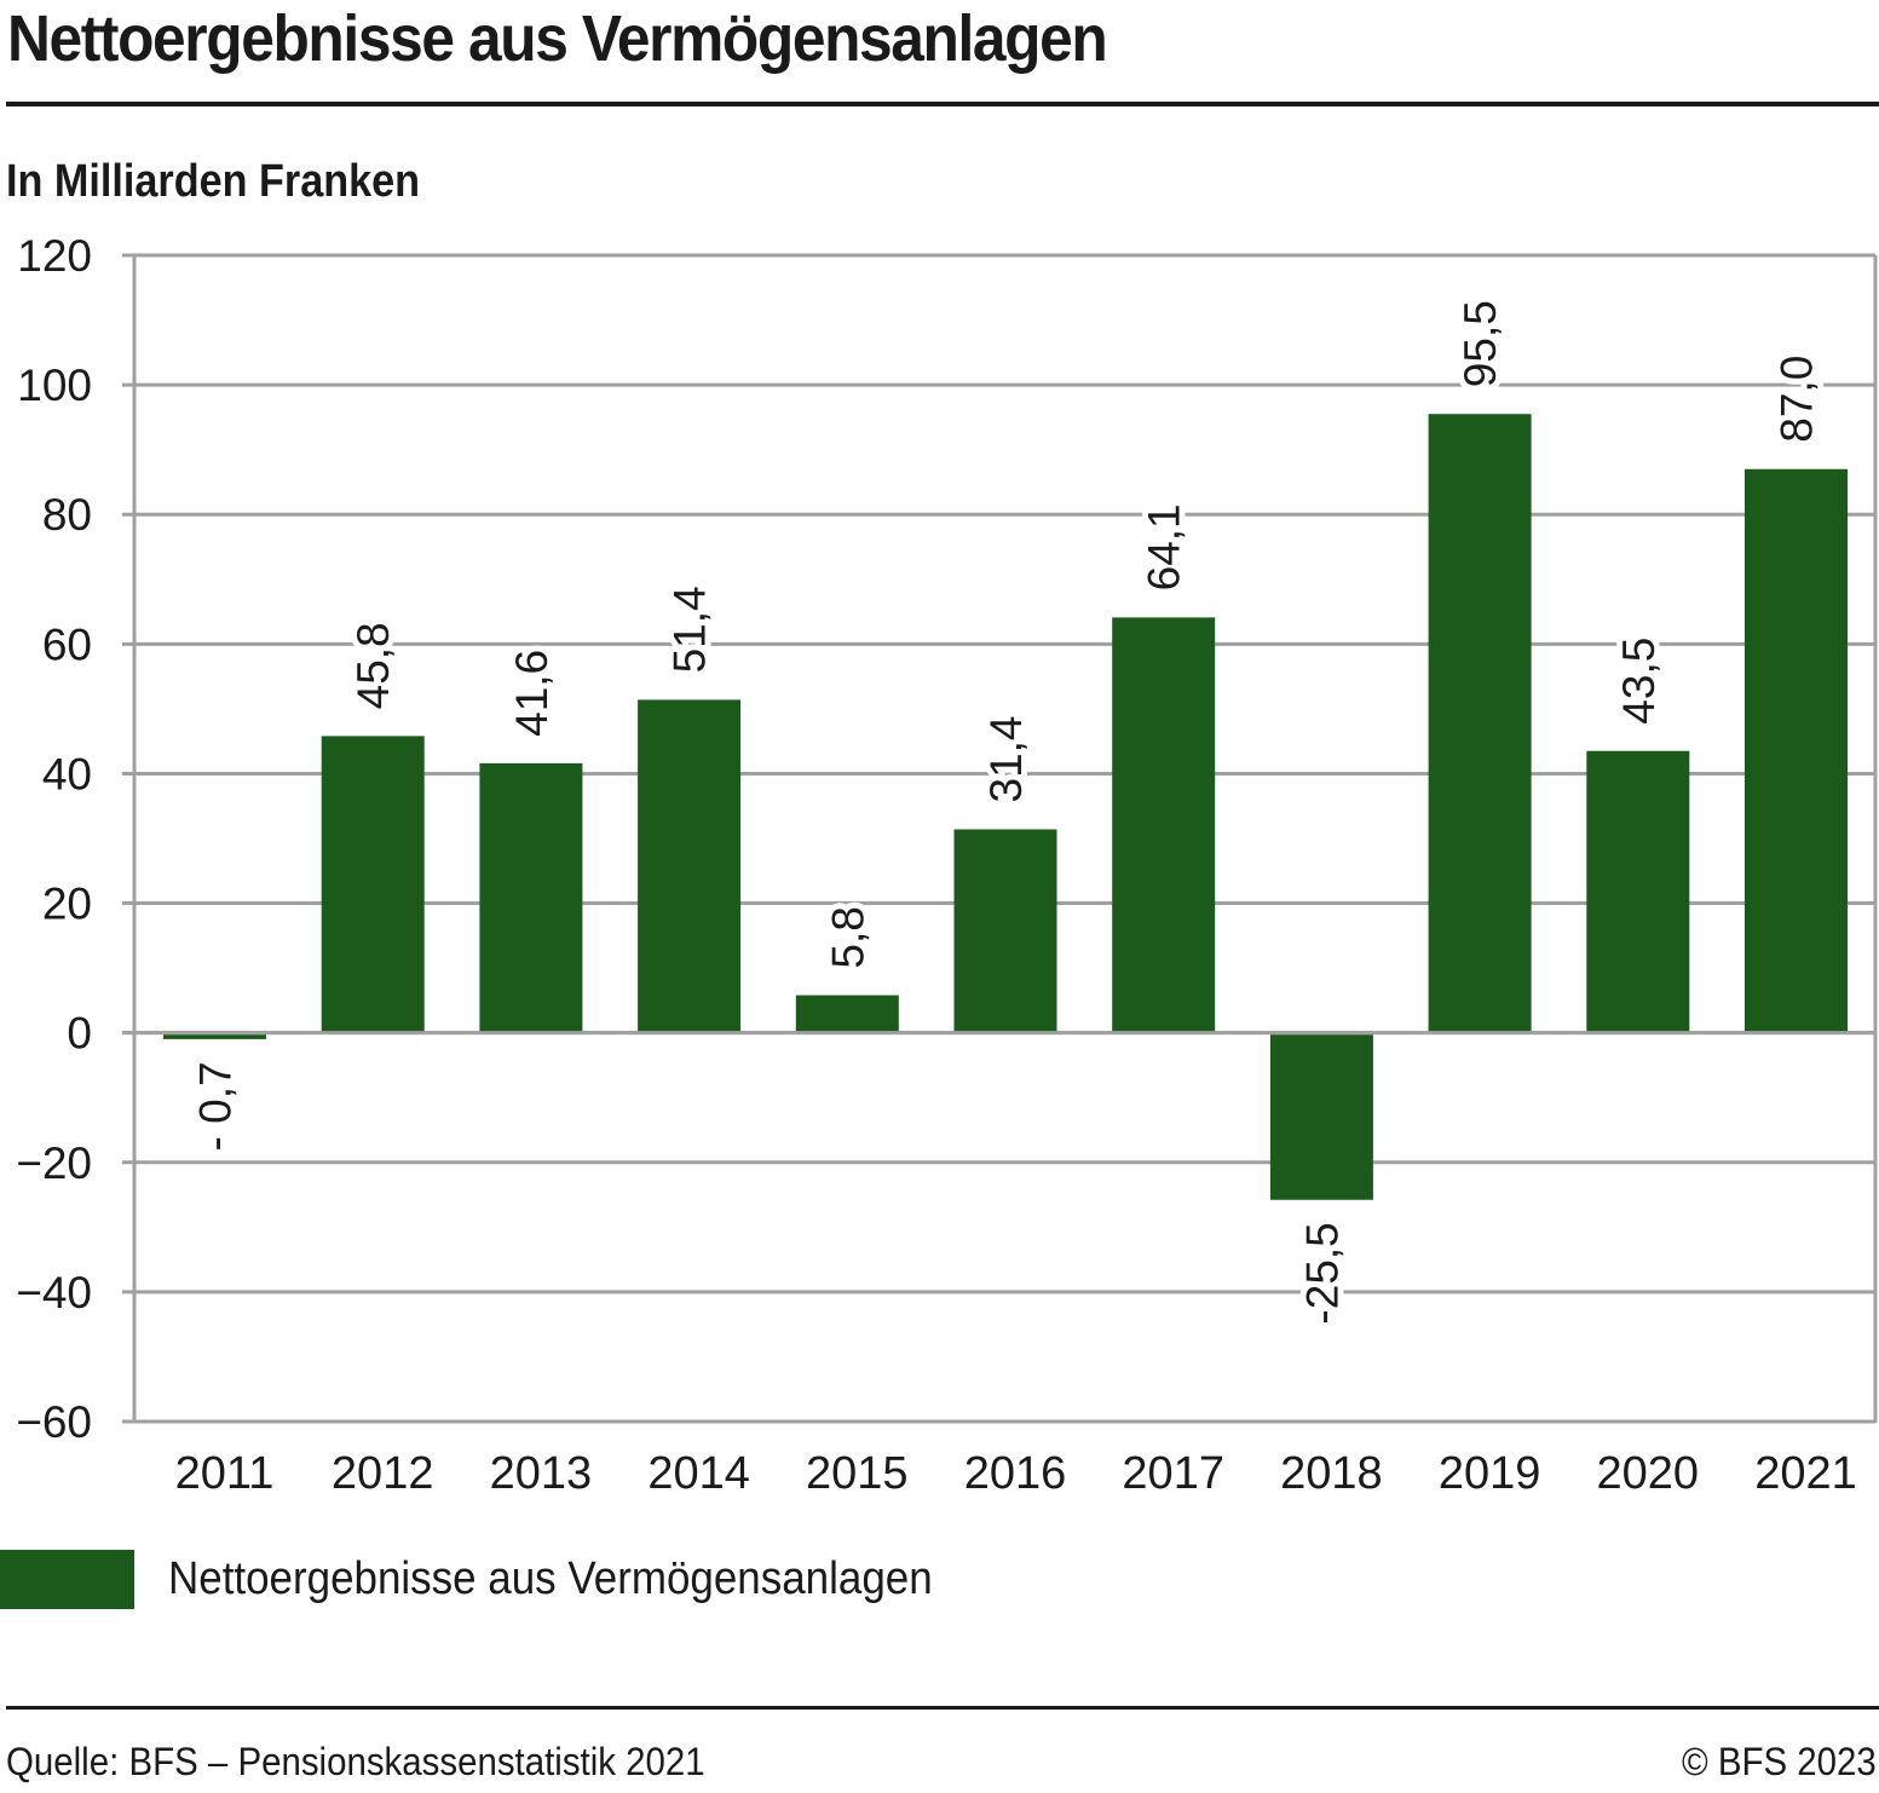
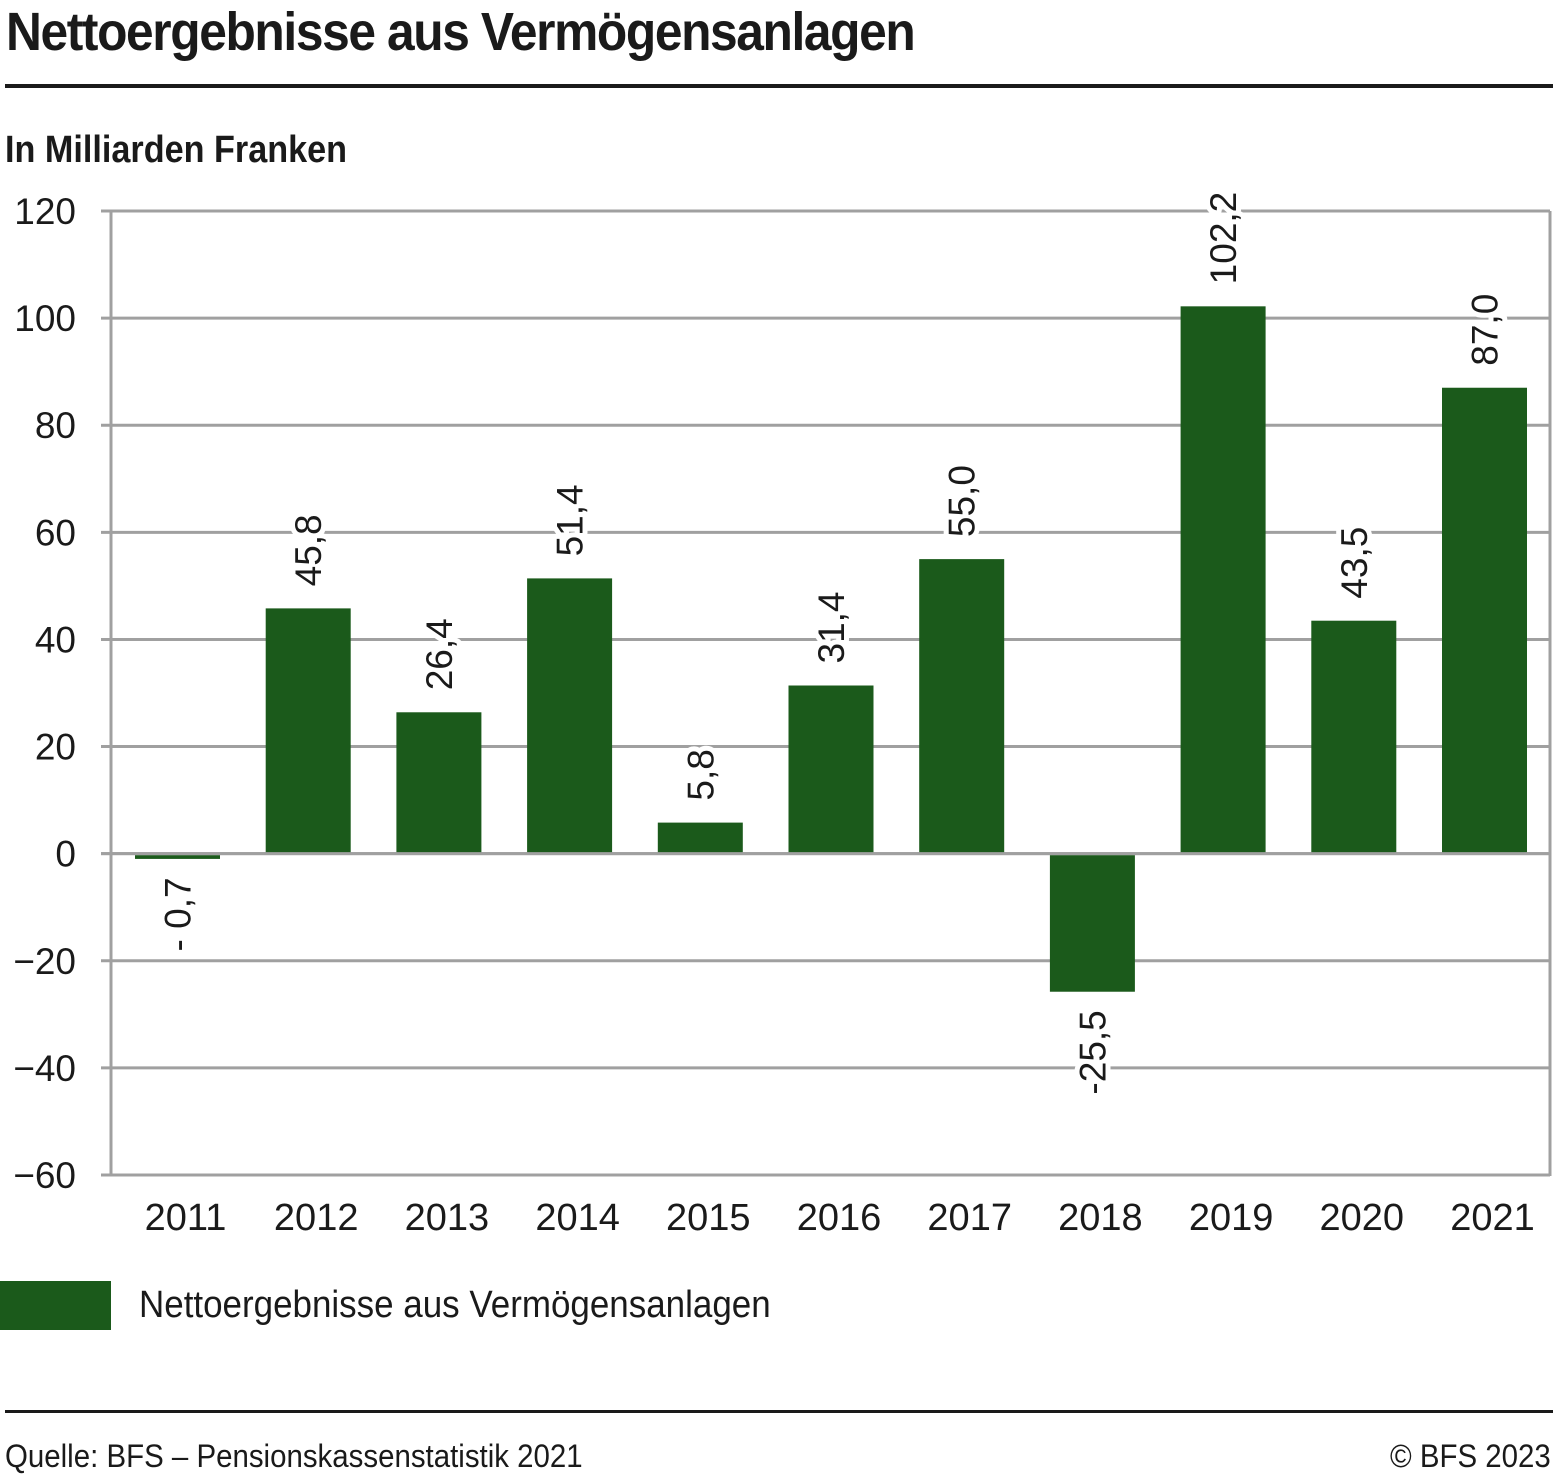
2013: 41,6 -> 26,4
2017: 64,1 -> 55,0
2019: 95,5 -> 102,2
